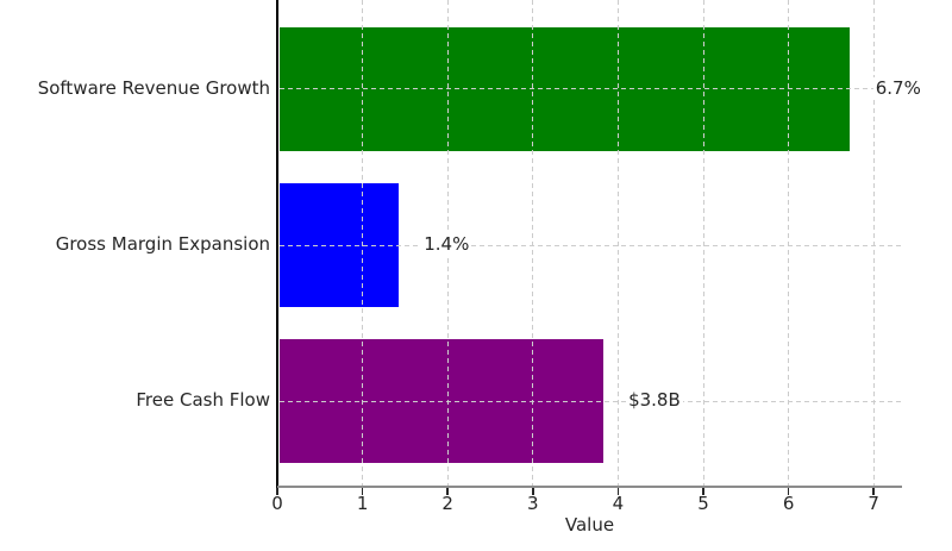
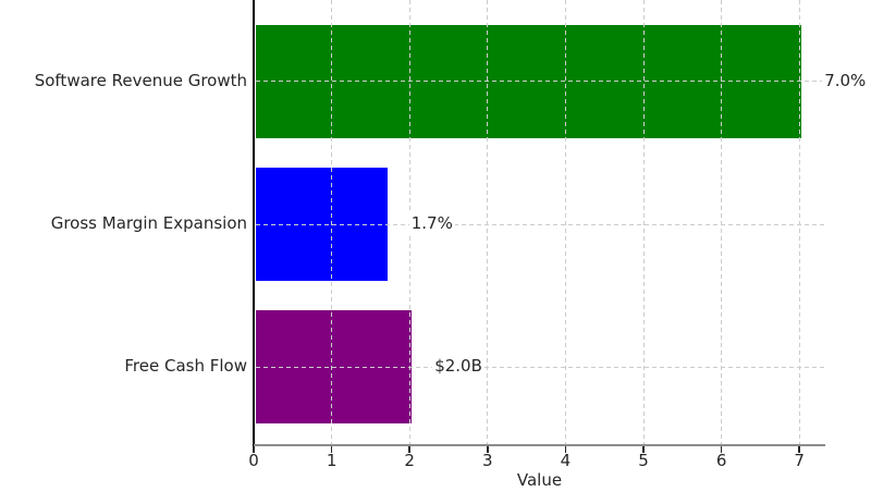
Software Revenue Growth: 6.7% -> 7.0%
Gross Margin Expansion: 1.4% -> 1.7%
Free Cash Flow: $3.8B -> $2.0B
